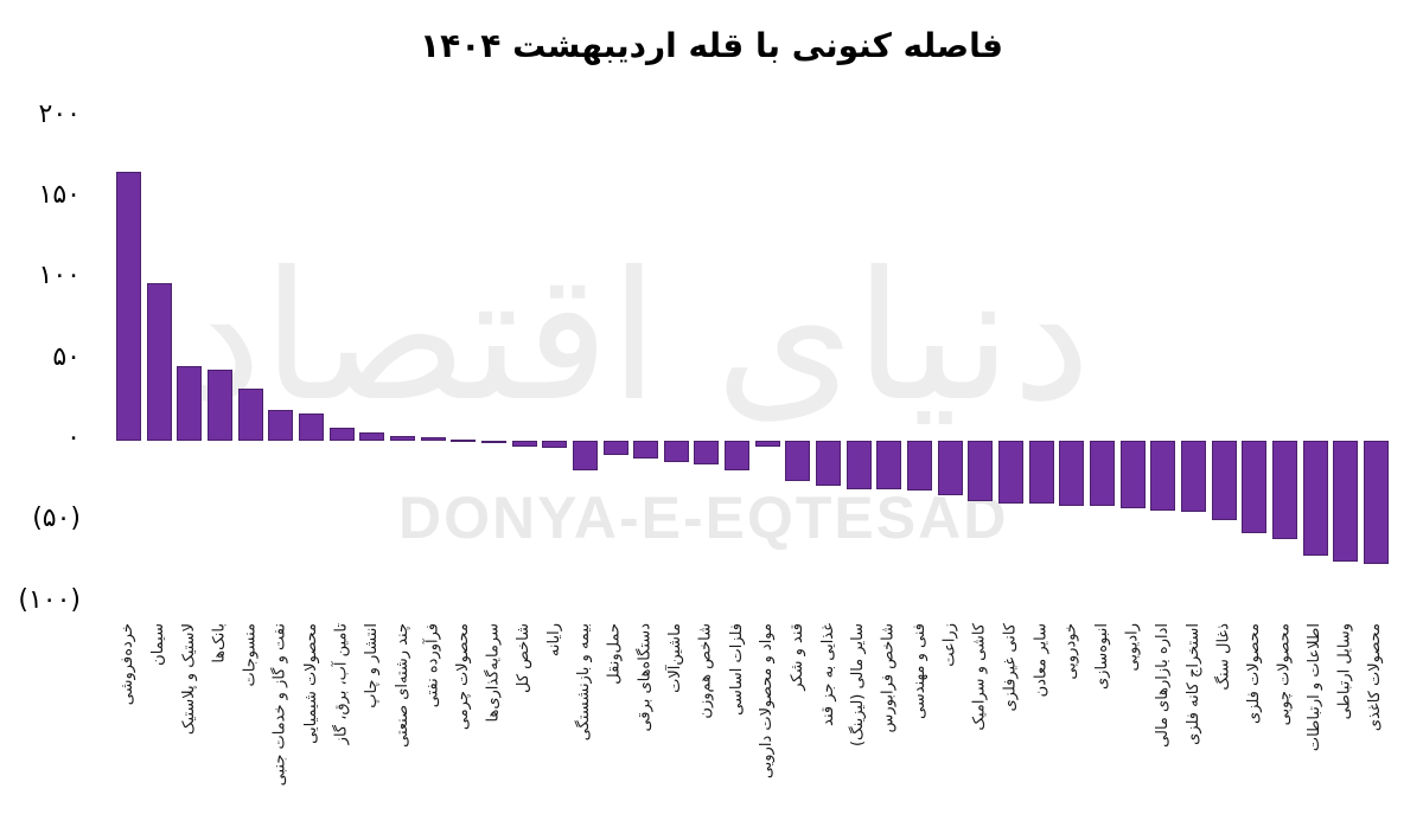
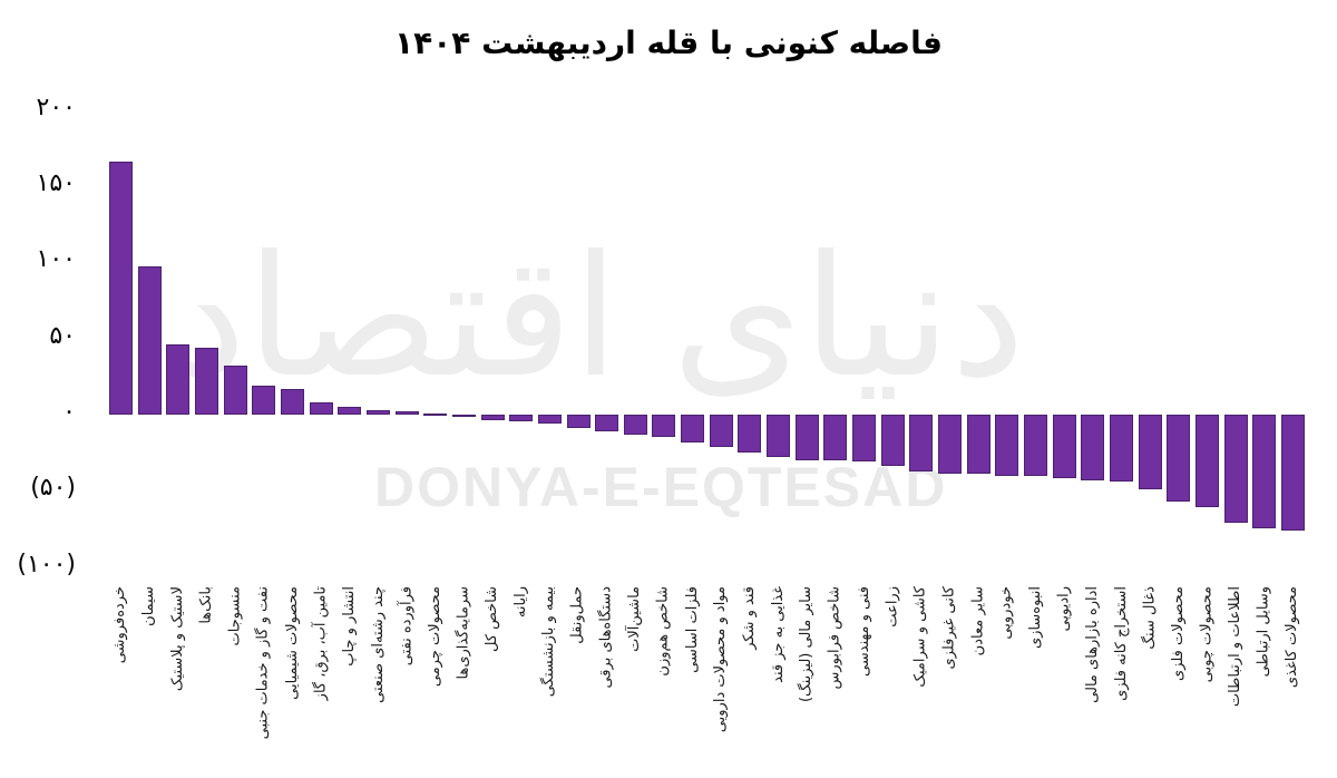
بیمه و بازنشستگی: -18 -> -6
مواد و محصولات دارویی: -4 -> -21
